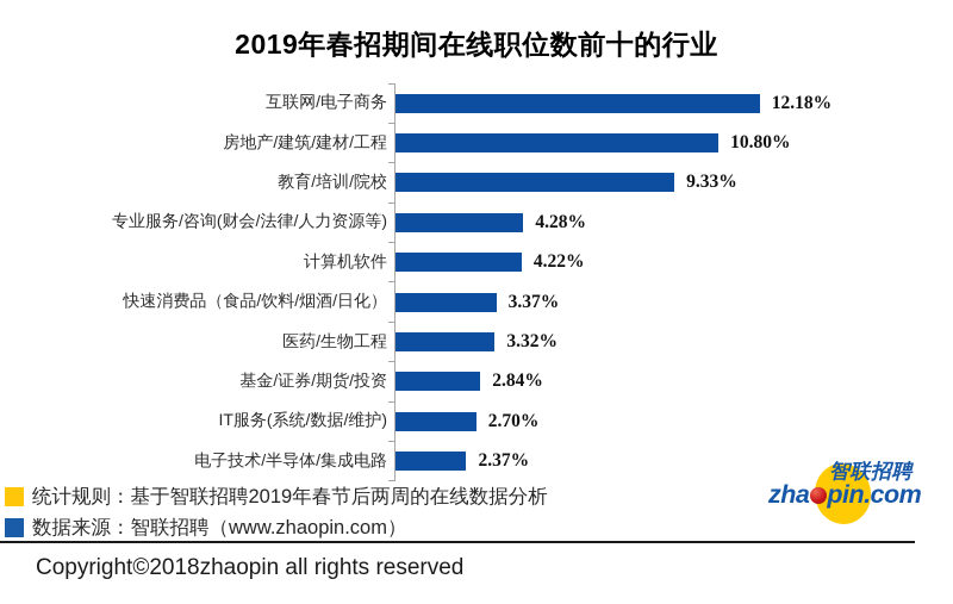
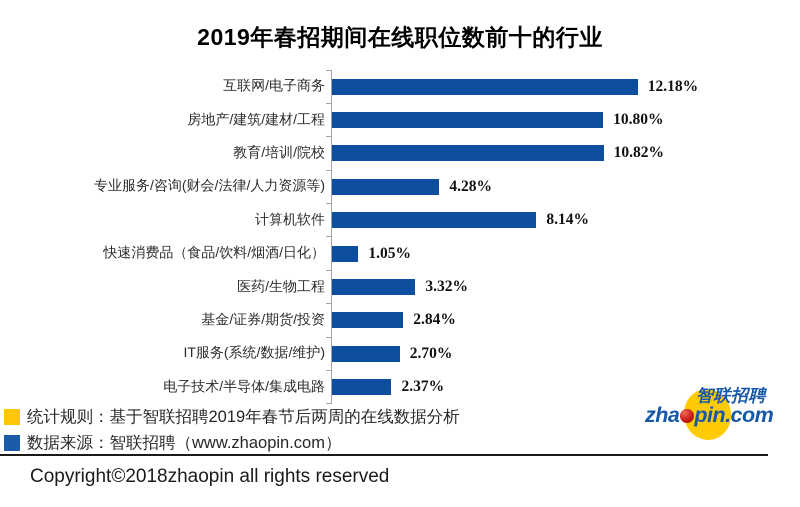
教育/培训/院校: 9.33% -> 10.82%
计算机软件: 4.22% -> 8.14%
快速消费品（食品/饮料/烟酒/日化）: 3.37% -> 1.05%
